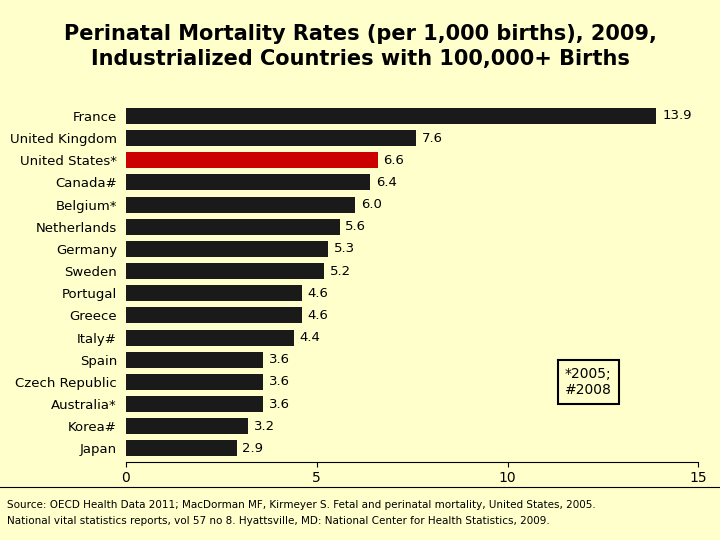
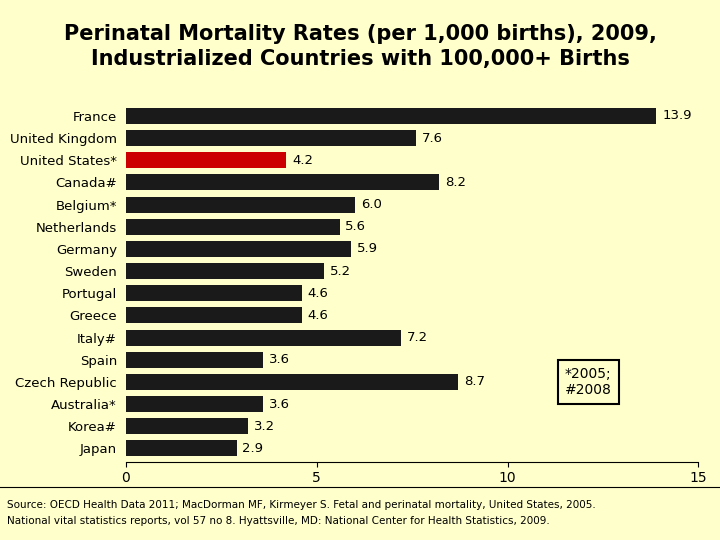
United States*: 6.6 -> 4.2
Canada#: 6.4 -> 8.2
Germany: 5.3 -> 5.9
Italy#: 4.4 -> 7.2
Czech Republic: 3.6 -> 8.7
